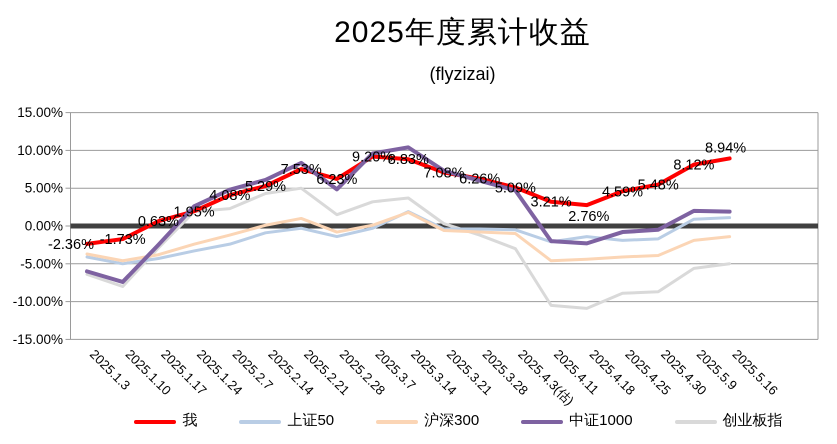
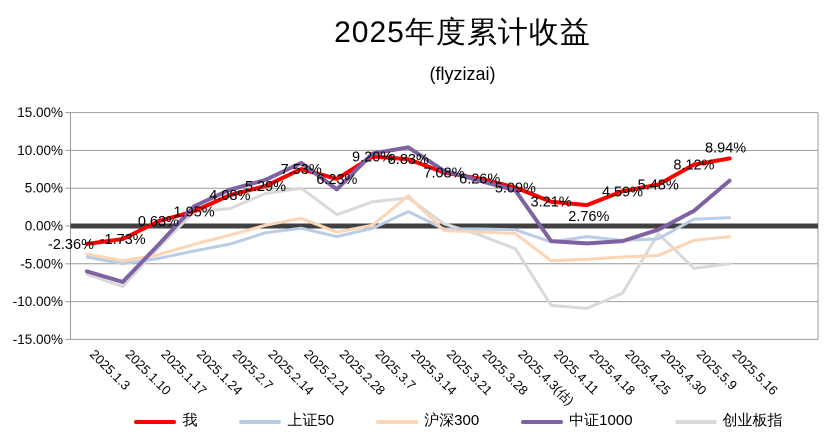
沪深300/2025.3.14: 2% -> 4%
中证1000/2025.4.25: -1% -> -2%
创业板指/2025.4.30: -9% -> -1%
中证1000/2025.5.16: 2% -> 6%
